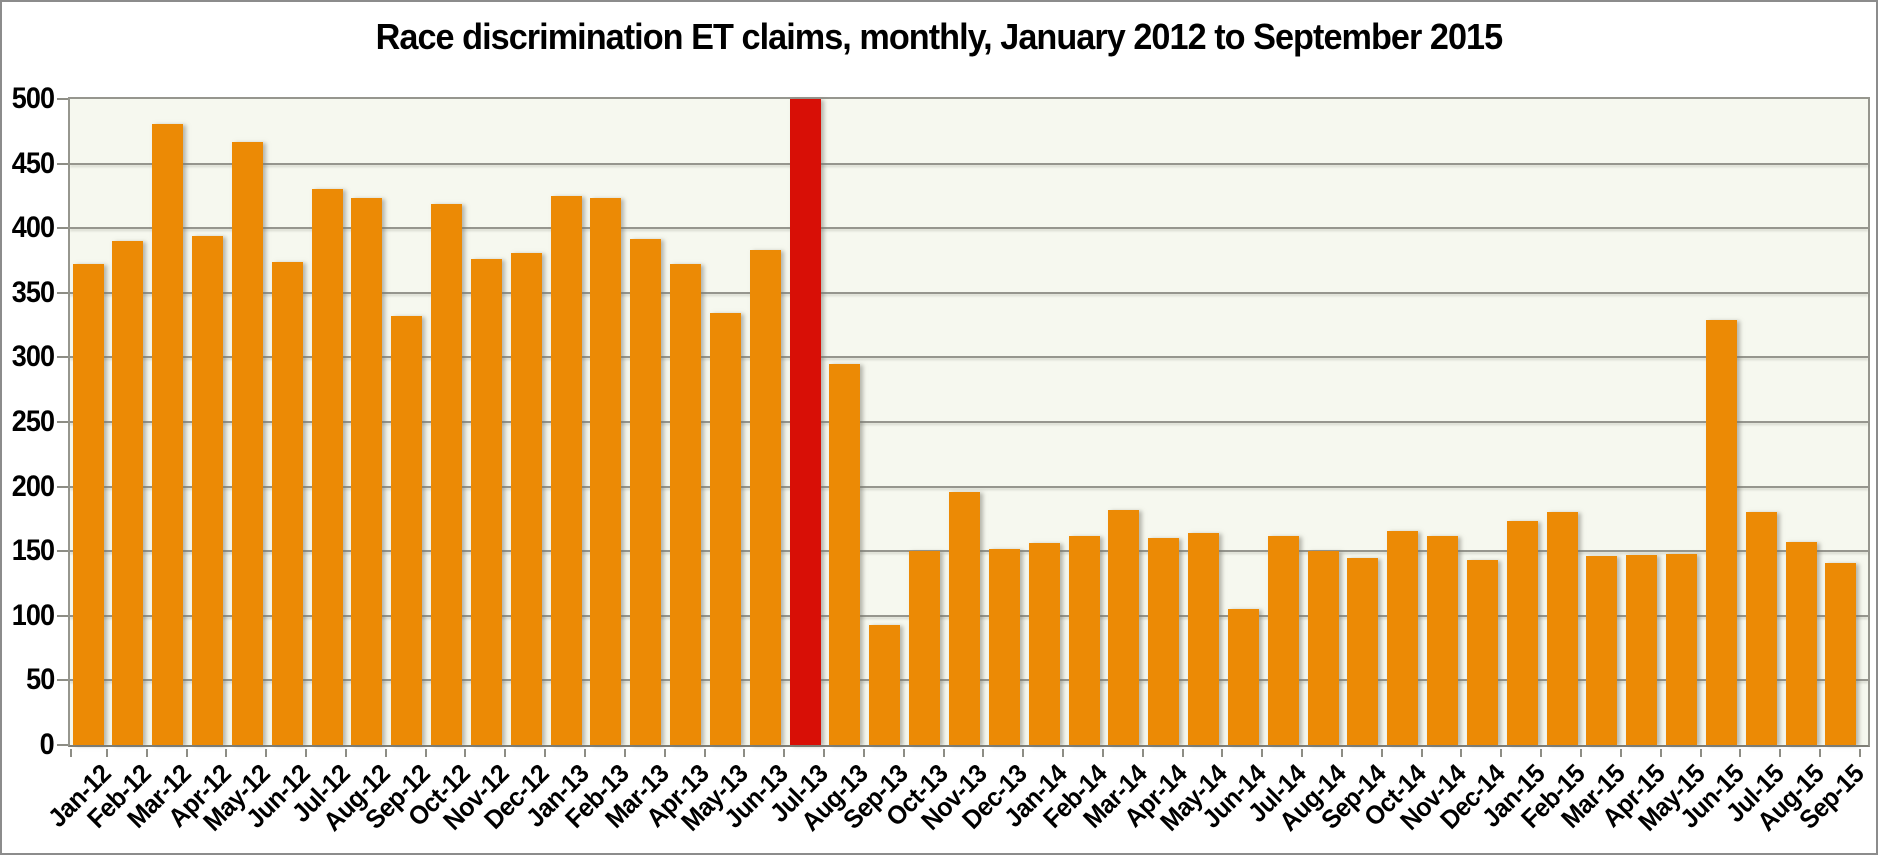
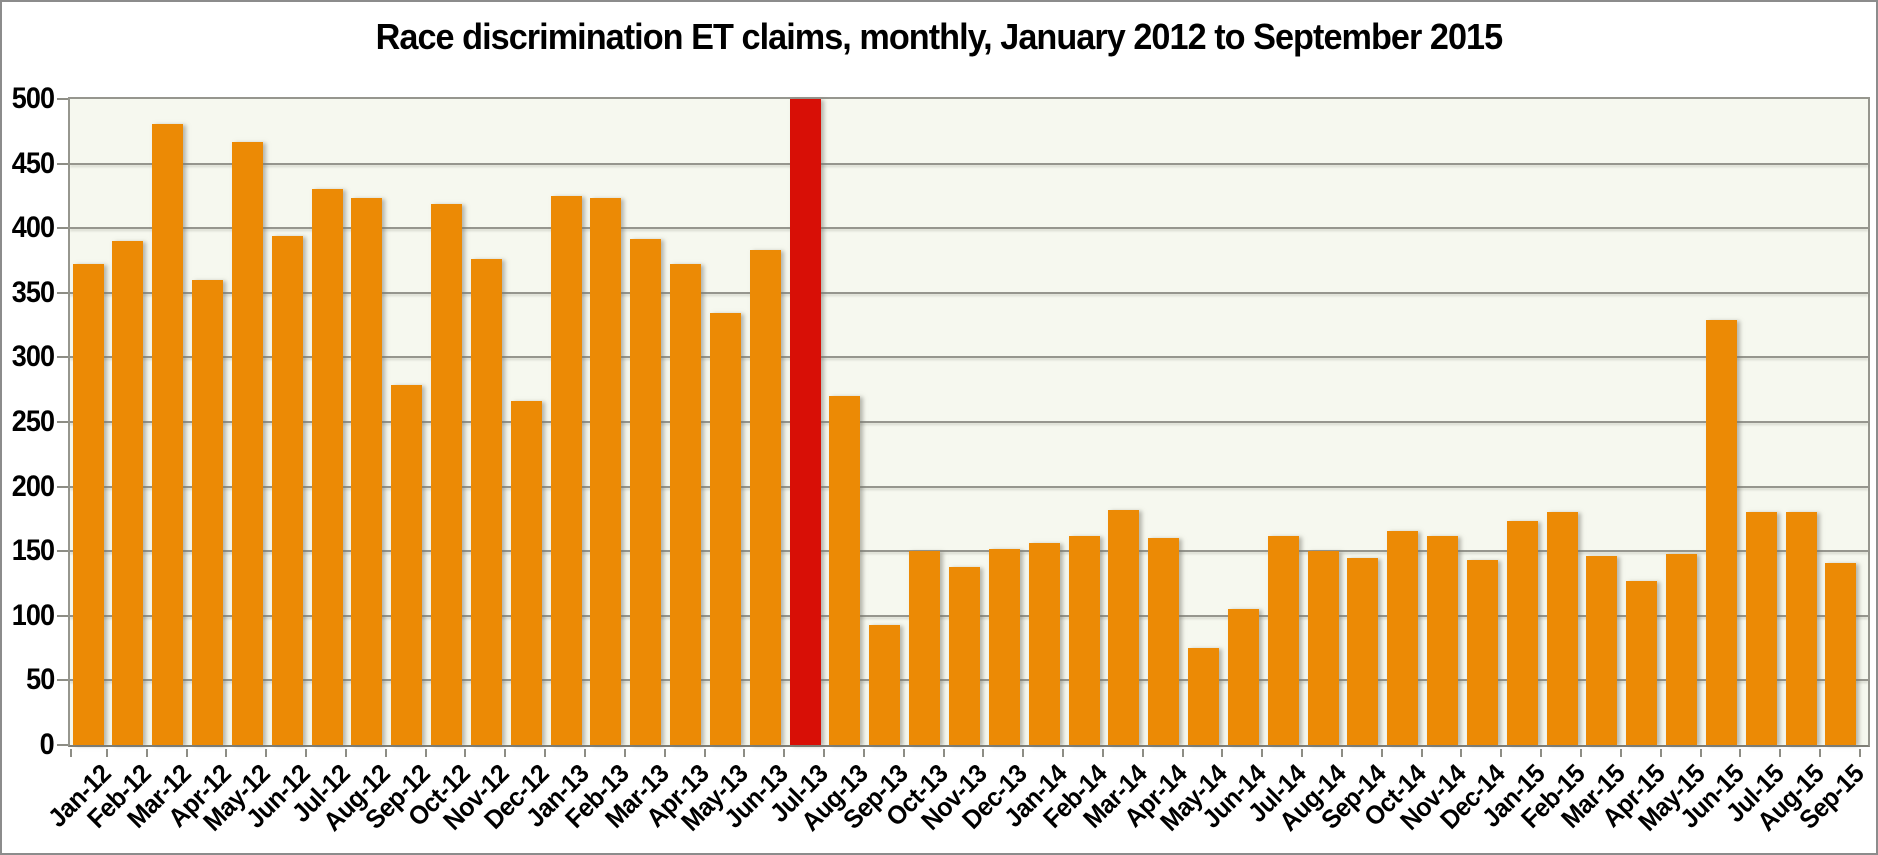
Apr-12: 394 -> 360
Jun-12: 374 -> 394
Sep-12: 332 -> 279
Dec-12: 381 -> 266
Aug-13: 295 -> 270
Nov-13: 196 -> 138
May-14: 164 -> 75
Apr-15: 147 -> 127
Aug-15: 157 -> 180
